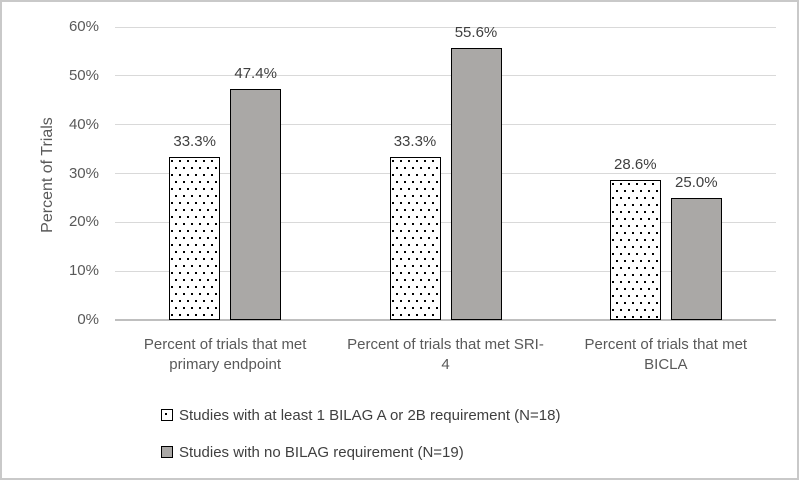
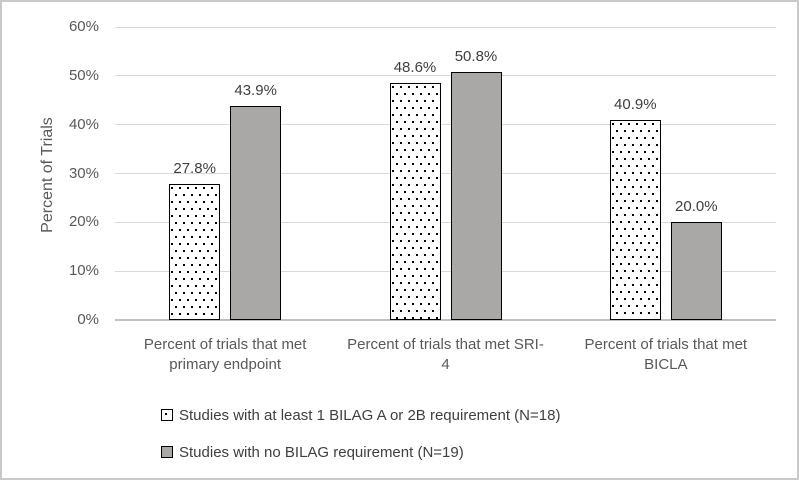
Studies with at least 1 BILAG A or 2B requirement (N=18)/Percent of trials that met primary endpoint: 33.3% -> 27.8%
Studies with no BILAG requirement (N=19)/Percent of trials that met primary endpoint: 47.4% -> 43.9%
Studies with at least 1 BILAG A or 2B requirement (N=18)/Percent of trials that met SRI-4: 33.3% -> 48.6%
Studies with no BILAG requirement (N=19)/Percent of trials that met SRI-4: 55.6% -> 50.8%
Studies with at least 1 BILAG A or 2B requirement (N=18)/Percent of trials that met BICLA: 28.6% -> 40.9%
Studies with no BILAG requirement (N=19)/Percent of trials that met BICLA: 25.0% -> 20.0%
